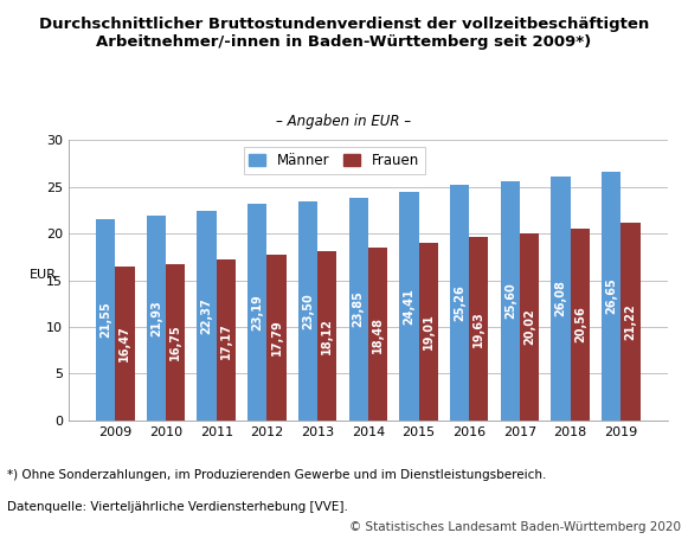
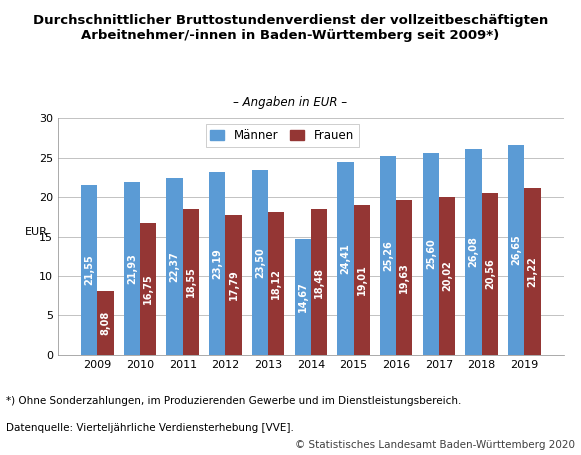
Frauen/2009: 16,47 -> 8,08
Frauen/2011: 17,17 -> 18,55
Männer/2014: 23,85 -> 14,67
